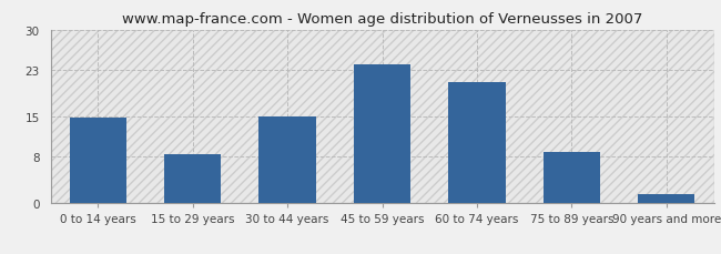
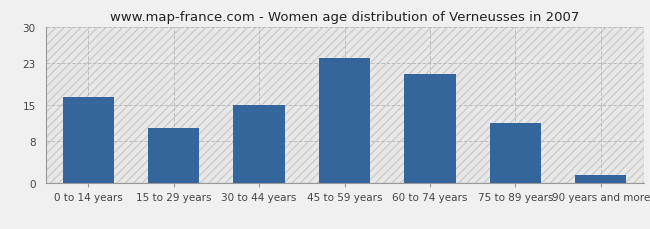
0 to 14 years: 14.8 -> 16.5
15 to 29 years: 8.4 -> 10.5
75 to 89 years: 8.8 -> 11.5
